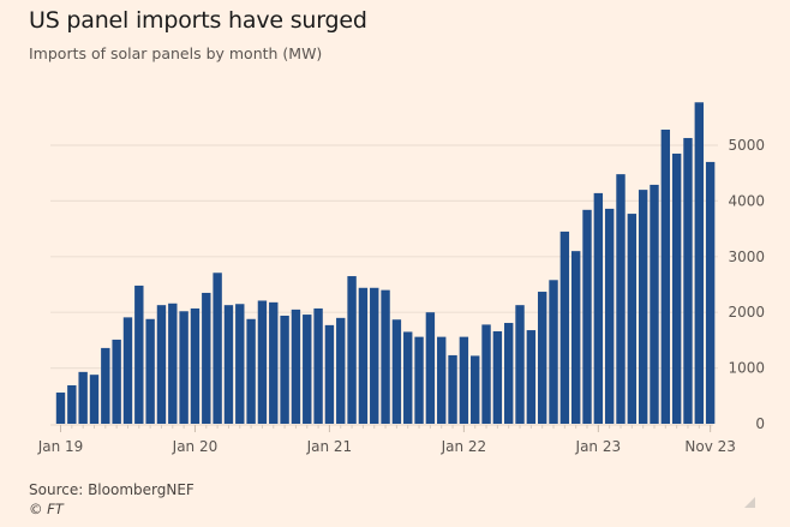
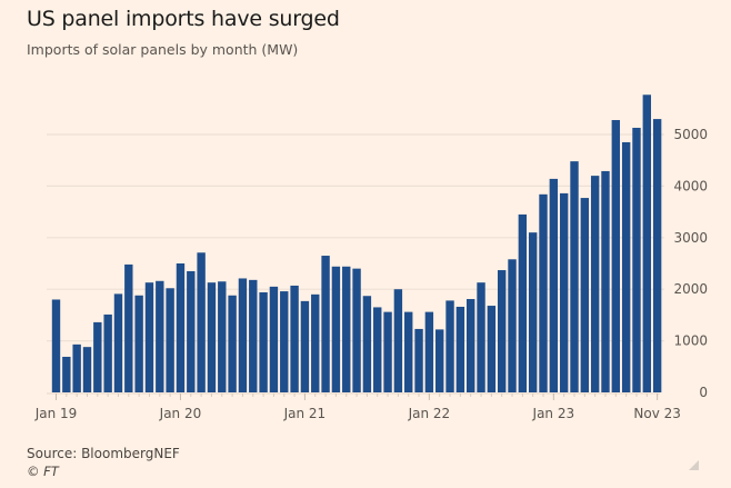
Jan 19: 600 -> 1800
Jan 20: 2100 -> 2500
Nov 23: 4700 -> 5300
